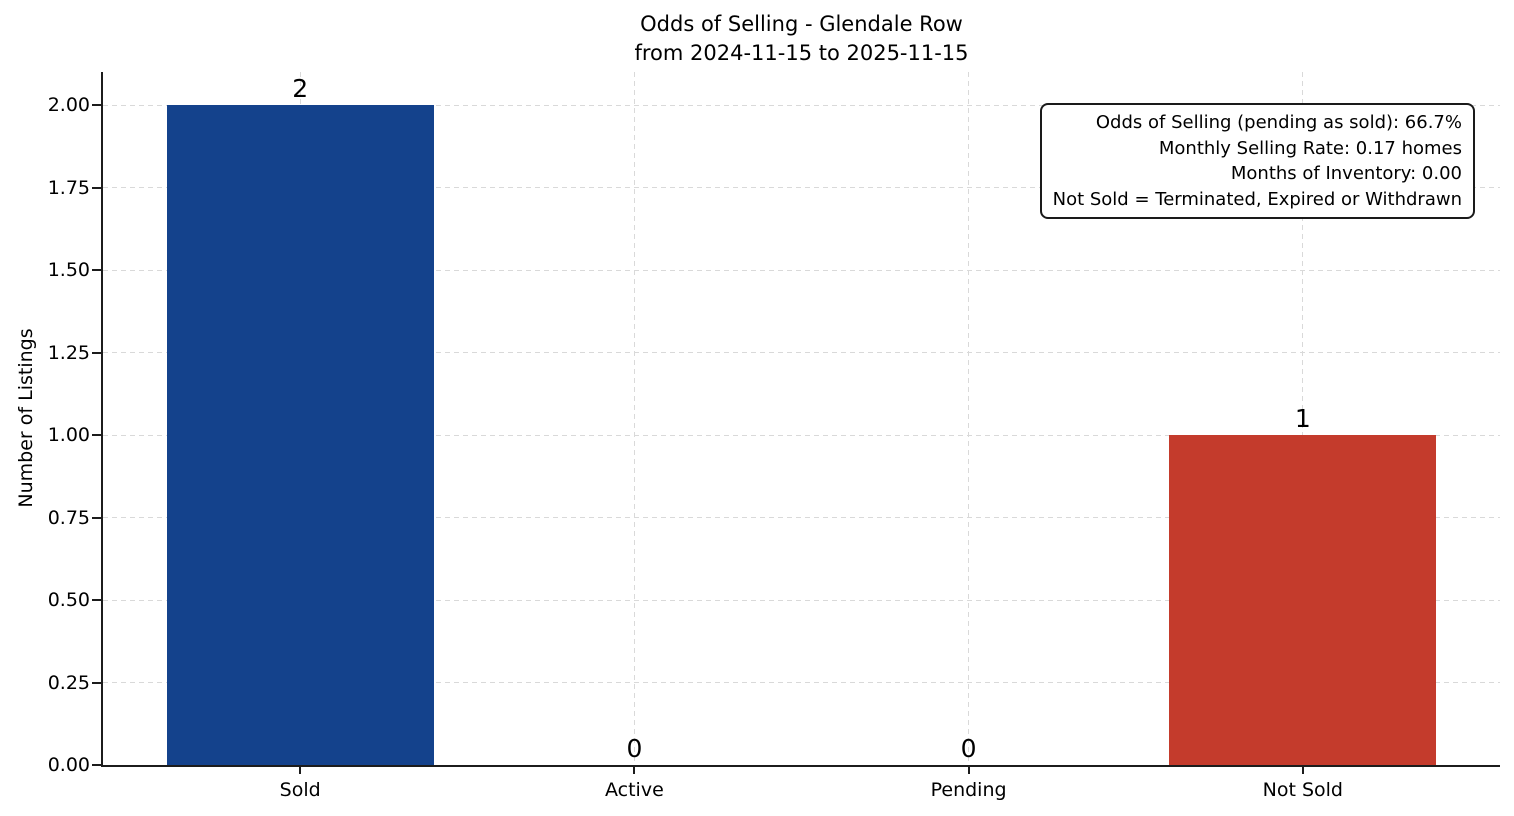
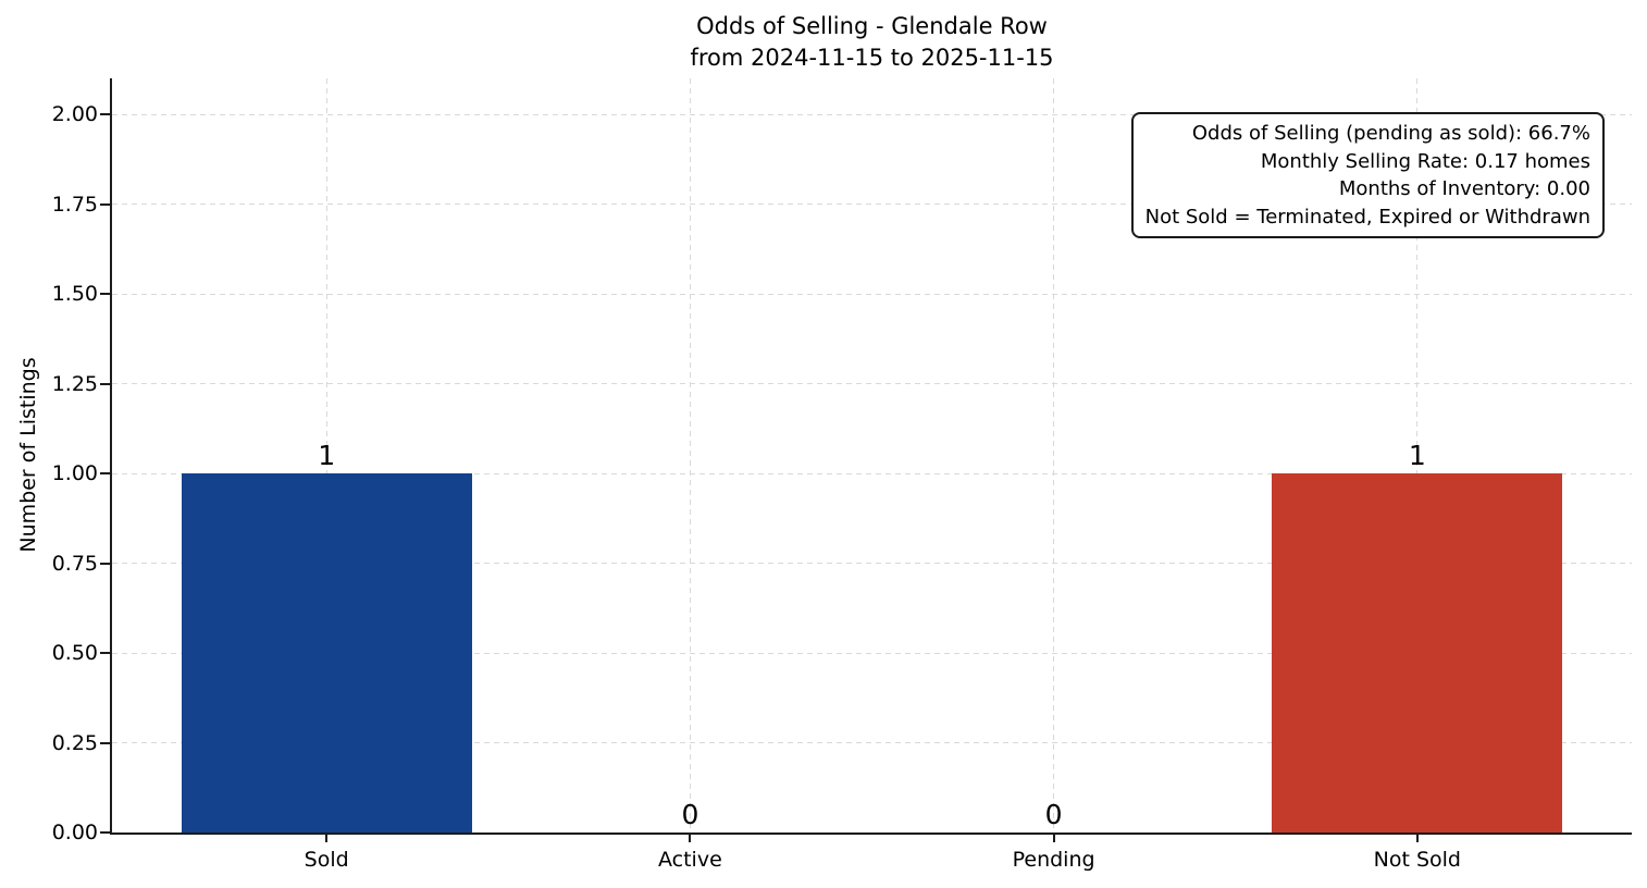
Sold: 2 -> 1
